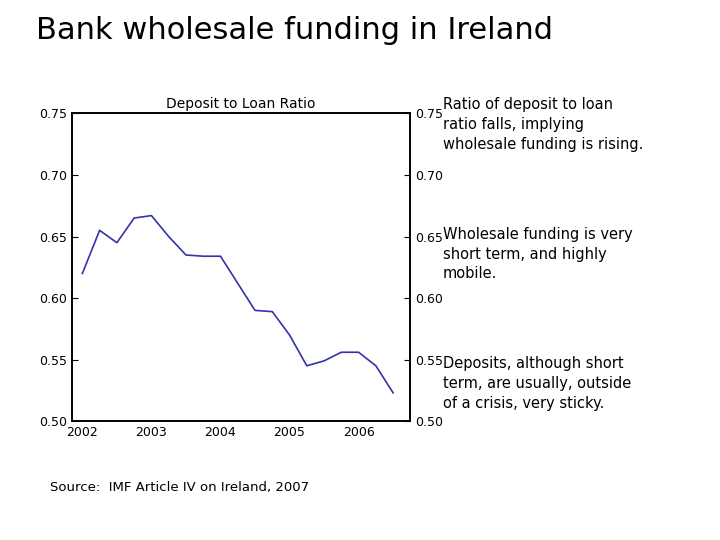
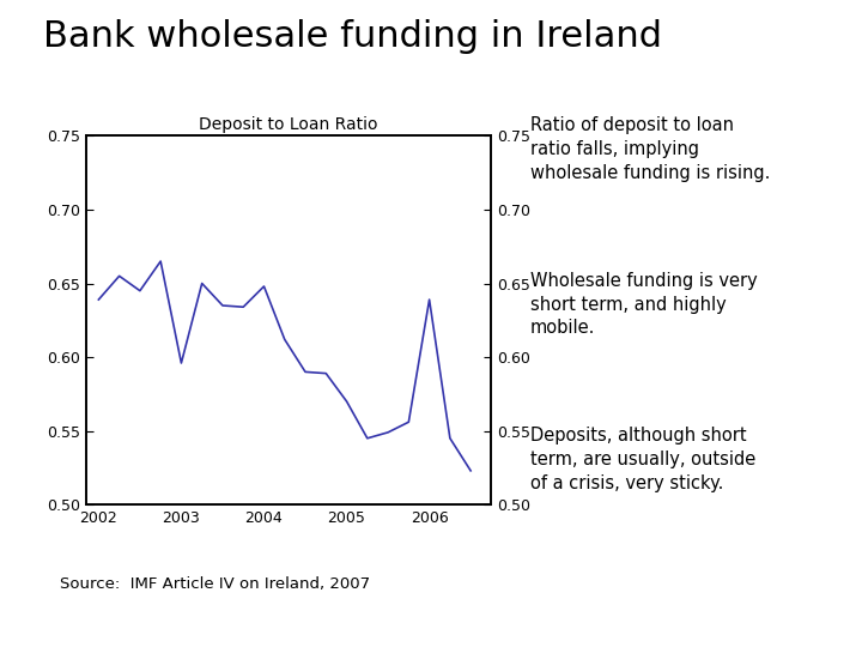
2002: 0.620 -> 0.639
2003: 0.667 -> 0.596
2004: 0.634 -> 0.648
2006: 0.556 -> 0.639
